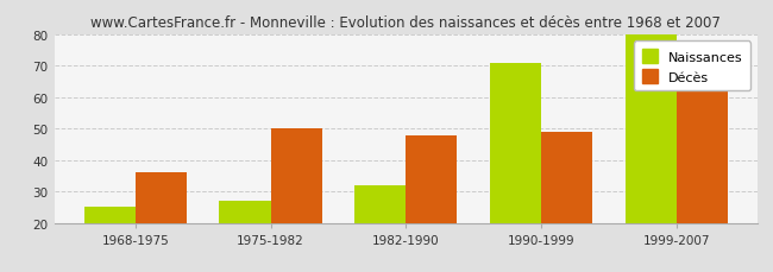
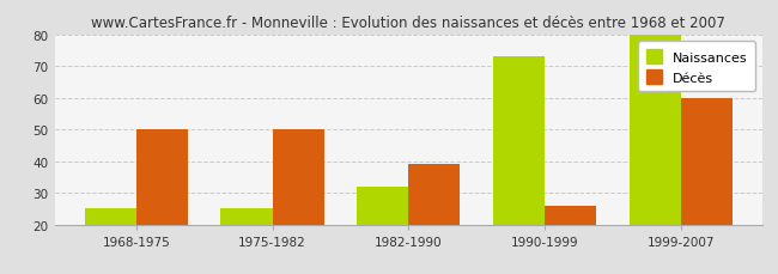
Décès/1968-1975: 36 -> 50
Naissances/1975-1982: 27 -> 25
Décès/1982-1990: 48 -> 39
Naissances/1990-1999: 71 -> 73
Décès/1990-1999: 49 -> 26
Décès/1999-2007: 63 -> 60
